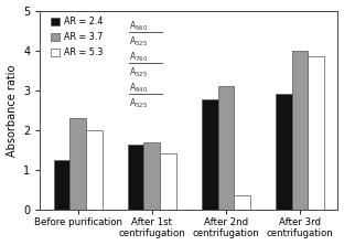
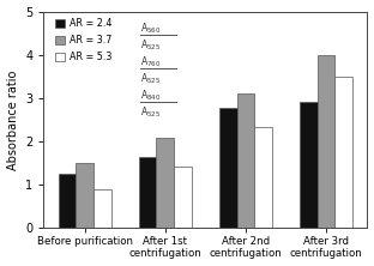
AR = 3.7/Before purification: 2.30 -> 1.50
AR = 5.3/Before purification: 2.00 -> 0.90
AR = 3.7/After 1st centrifugation: 1.70 -> 2.07
AR = 5.3/After 2nd centrifugation: 0.35 -> 2.32
AR = 5.3/After 3rd centrifugation: 3.85 -> 3.50
